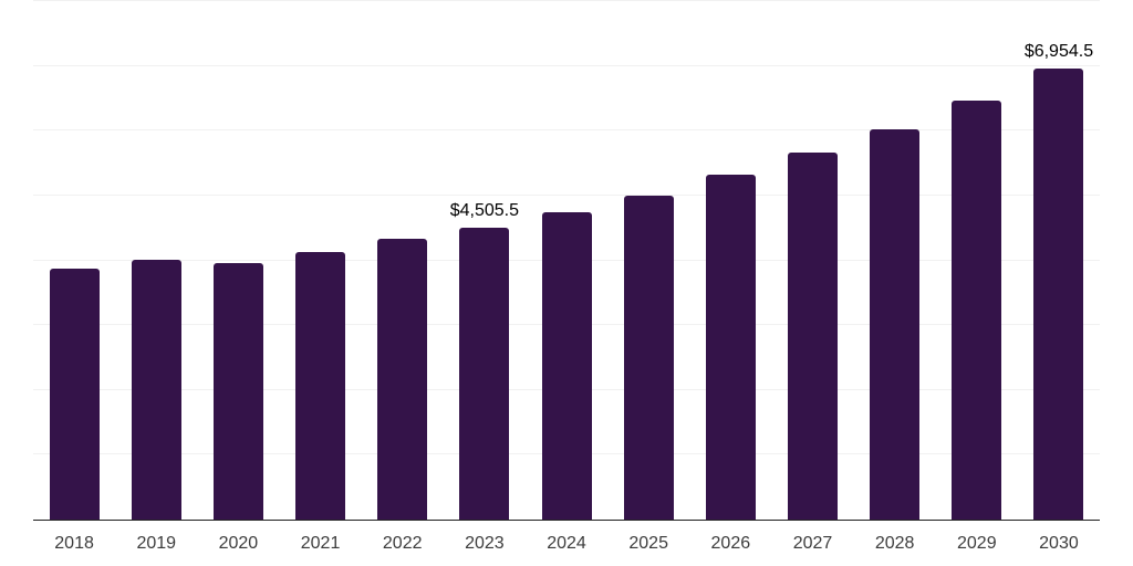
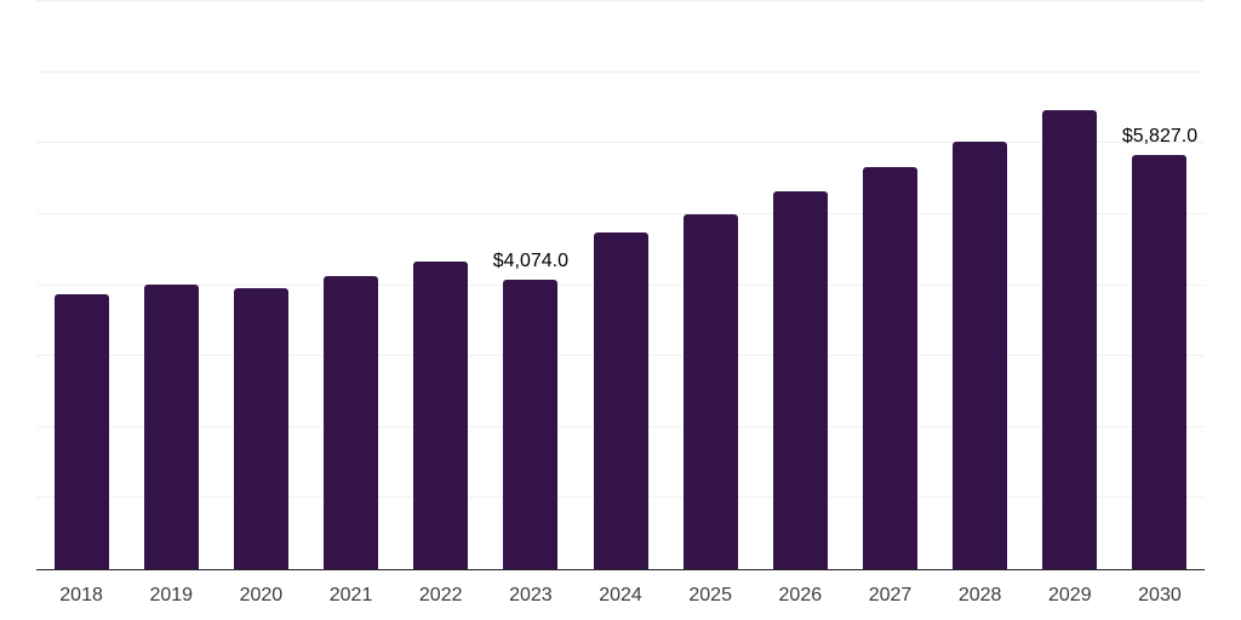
2023: $4,505.5 -> $4,074.0
2030: $6,954.5 -> $5,827.0
